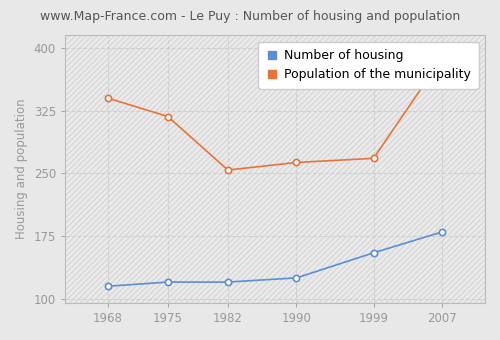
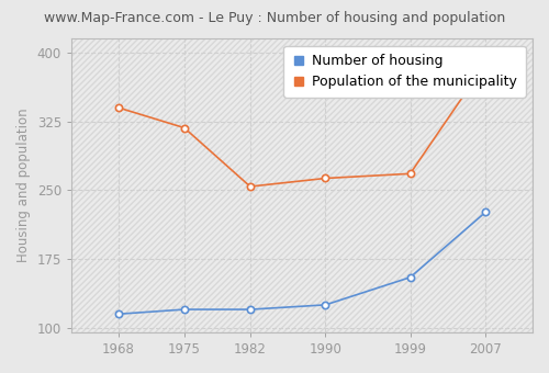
Number of housing/2007: 180 -> 226
